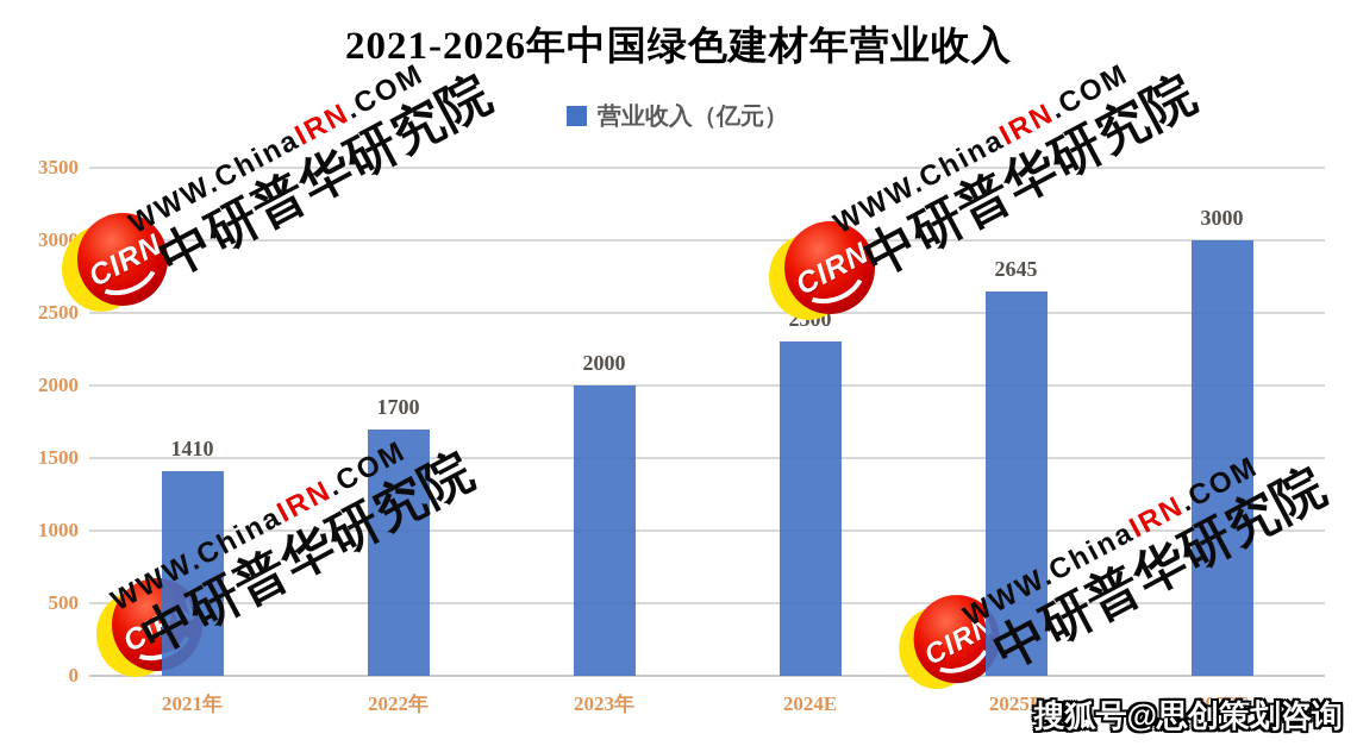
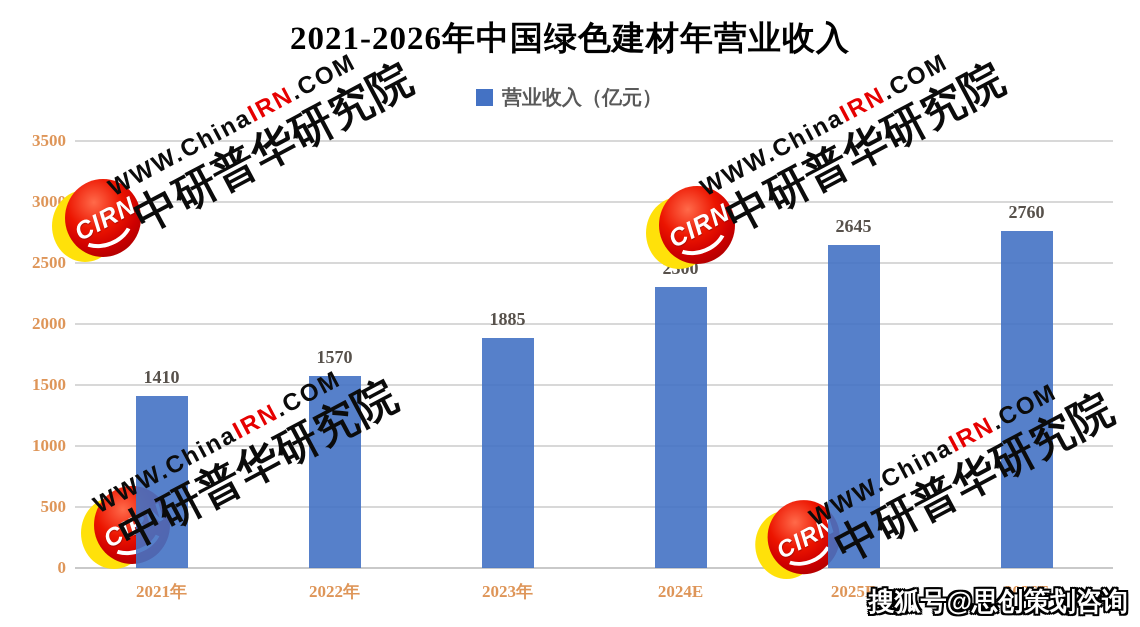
2022年: 1700 -> 1570
2023年: 2000 -> 1885
2026E: 3000 -> 2760
